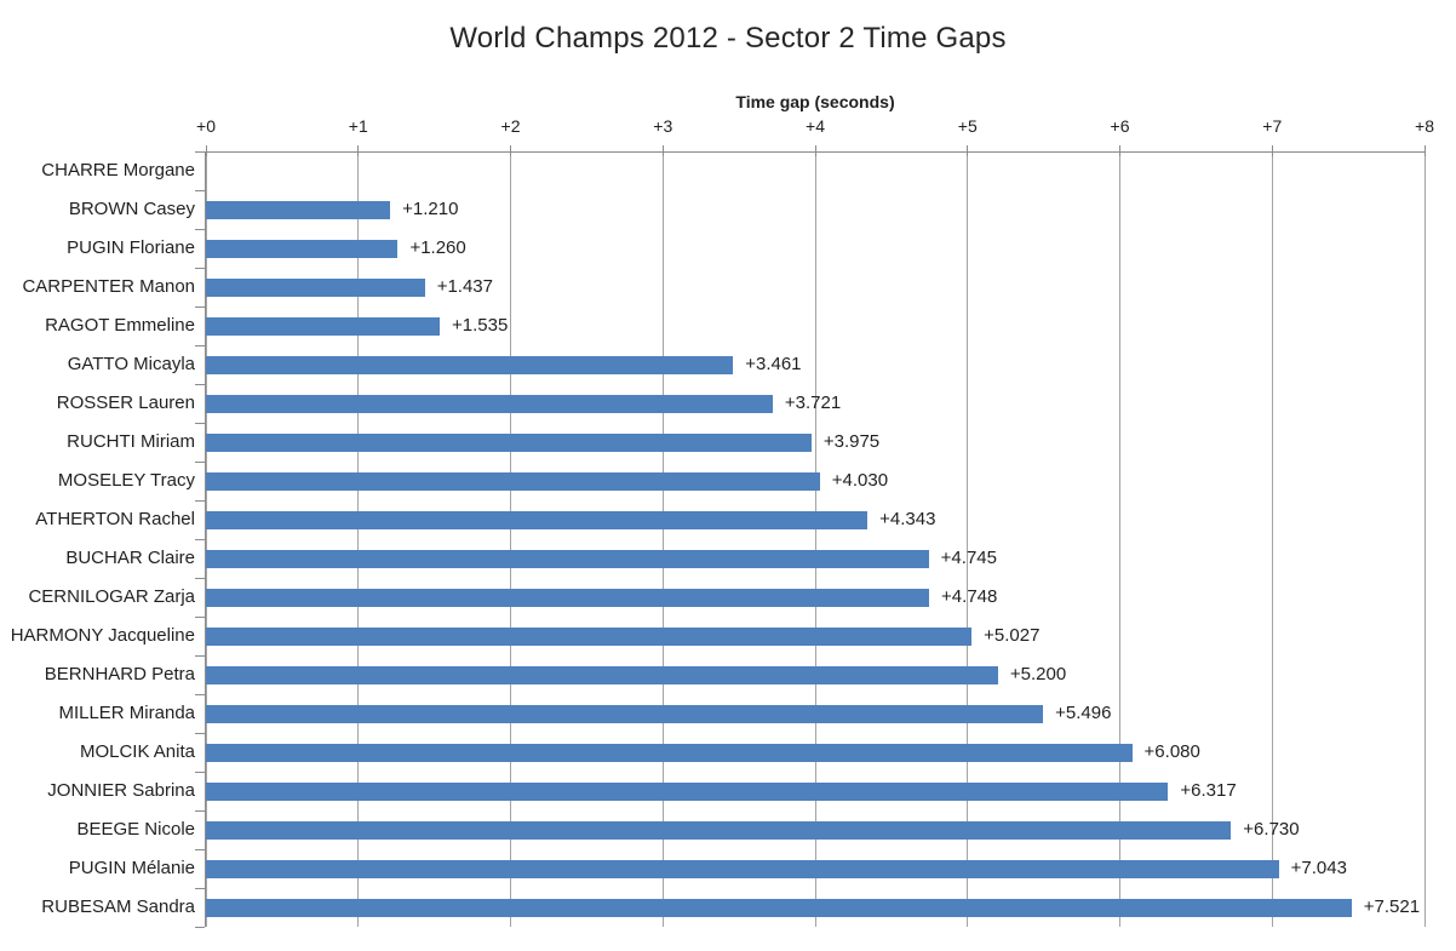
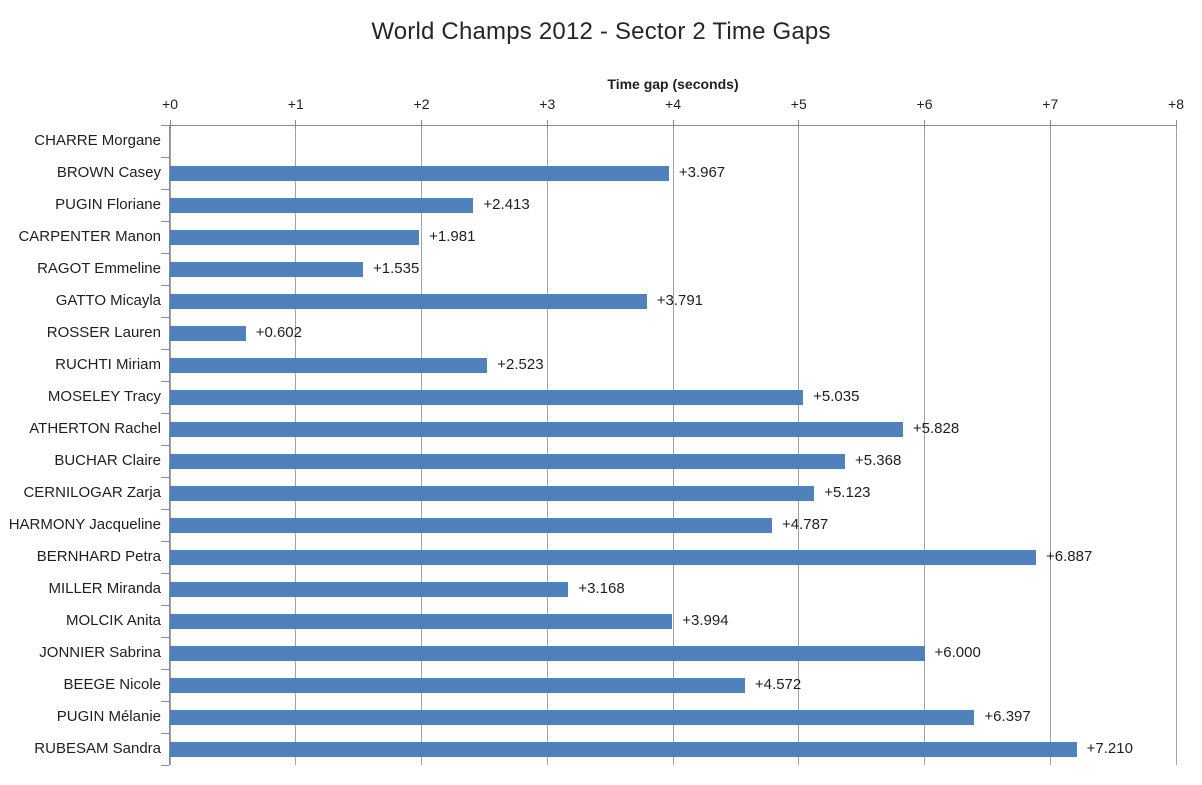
BROWN Casey: +1.210 -> +3.967
PUGIN Floriane: +1.260 -> +2.413
CARPENTER Manon: +1.437 -> +1.981
GATTO Micayla: +3.461 -> +3.791
ROSSER Lauren: +3.721 -> +0.602
RUCHTI Miriam: +3.975 -> +2.523
MOSELEY Tracy: +4.030 -> +5.035
ATHERTON Rachel: +4.343 -> +5.828
BUCHAR Claire: +4.745 -> +5.368
CERNILOGAR Zarja: +4.748 -> +5.123
HARMONY Jacqueline: +5.027 -> +4.787
BERNHARD Petra: +5.200 -> +6.887
MILLER Miranda: +5.496 -> +3.168
MOLCIK Anita: +6.080 -> +3.994
JONNIER Sabrina: +6.317 -> +6.000
BEEGE Nicole: +6.730 -> +4.572
PUGIN Mélanie: +7.043 -> +6.397
RUBESAM Sandra: +7.521 -> +7.210
